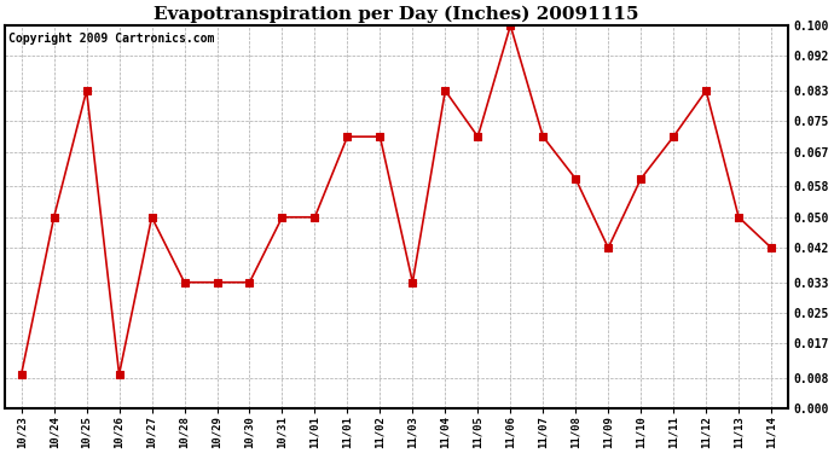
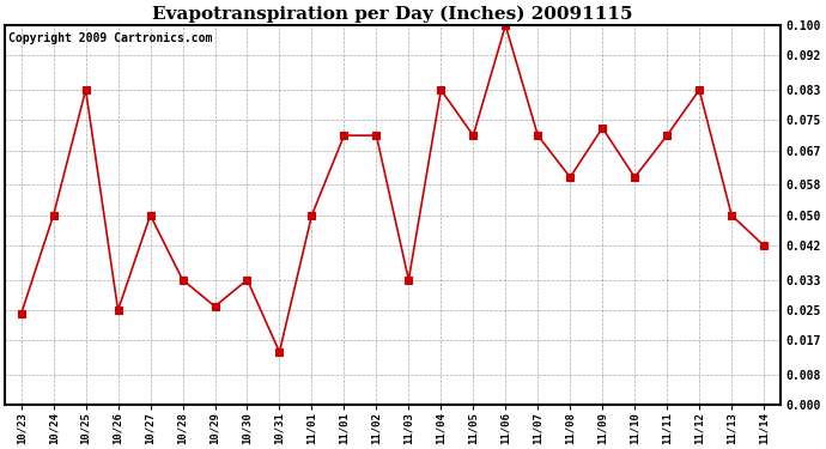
10/23: 0.009 -> 0.024
10/26: 0.009 -> 0.025
10/29: 0.033 -> 0.026
10/31: 0.050 -> 0.014
11/09: 0.042 -> 0.073
